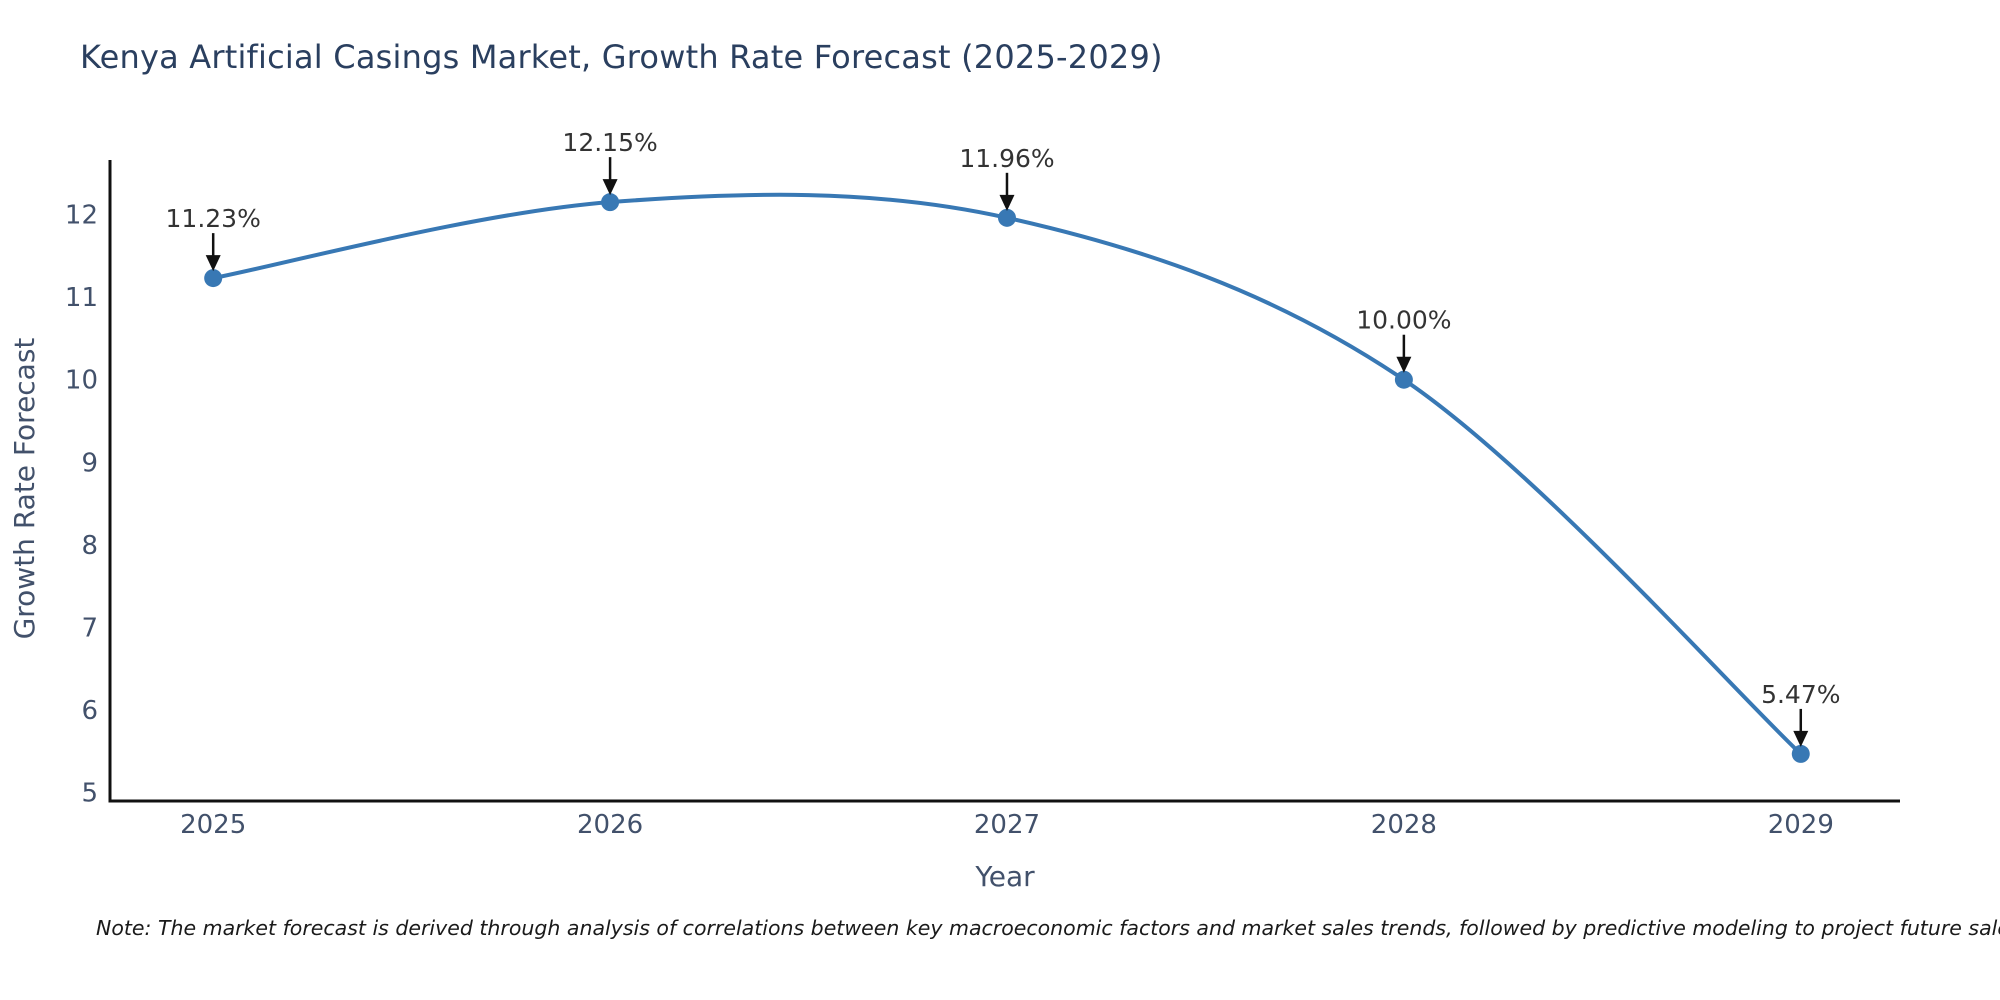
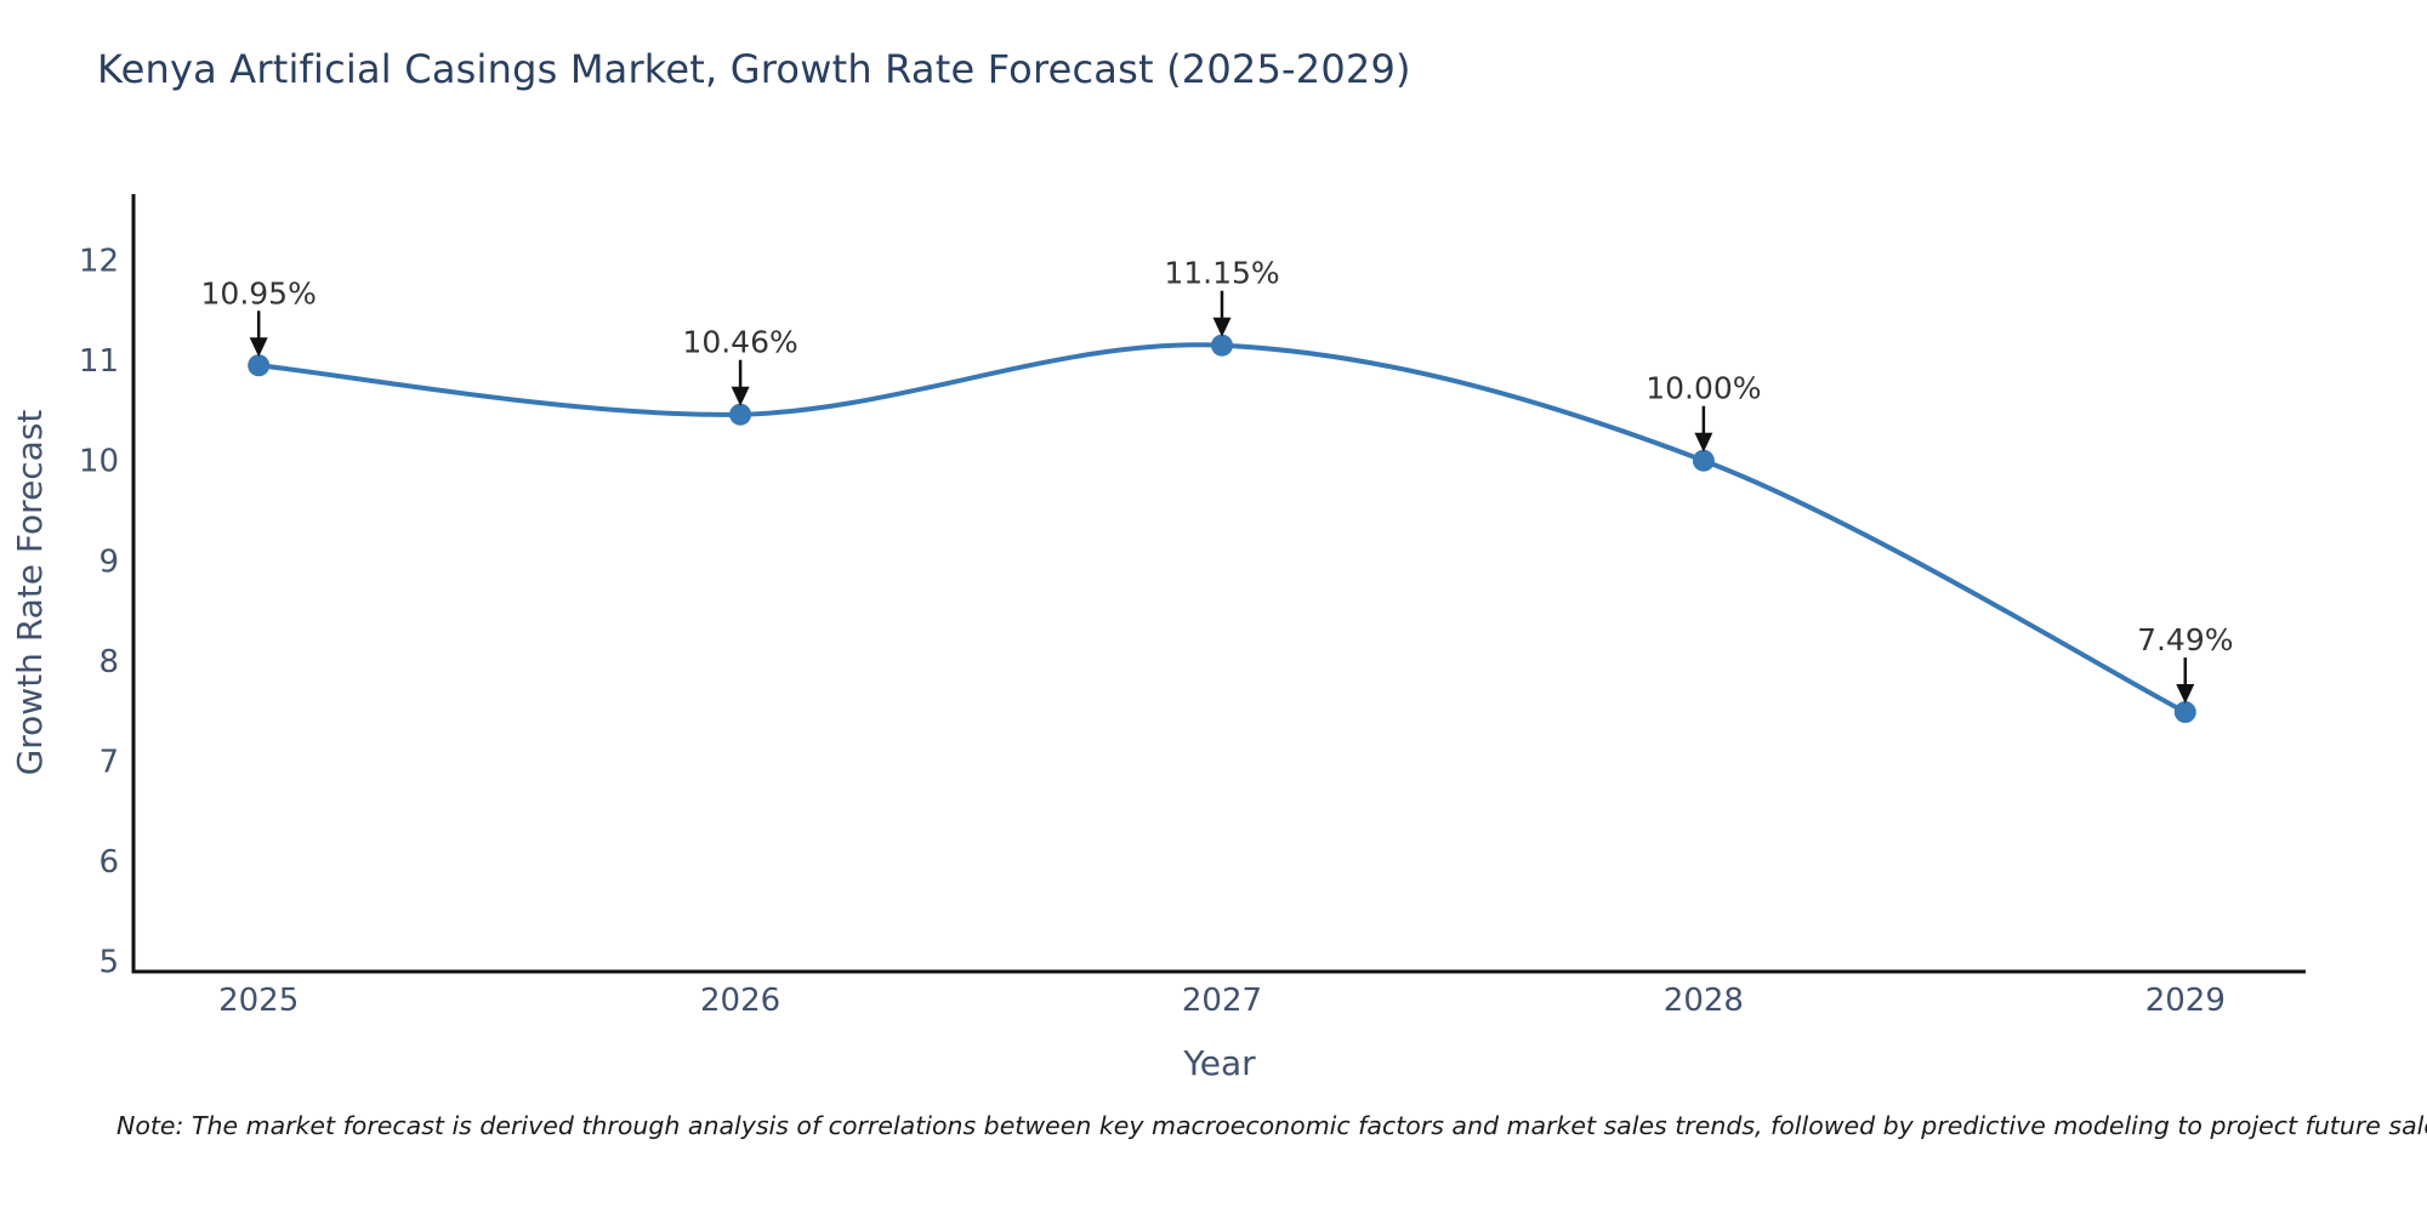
2025: 11.23% -> 10.95%
2026: 12.15% -> 10.46%
2027: 11.96% -> 11.15%
2029: 5.47% -> 7.49%
